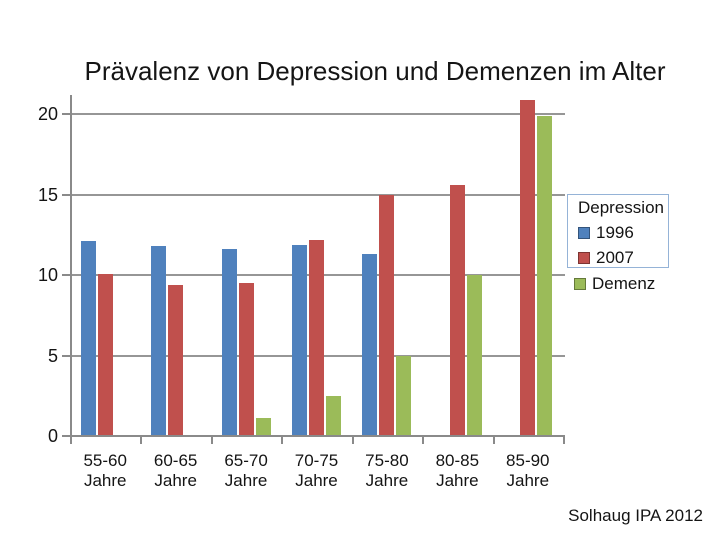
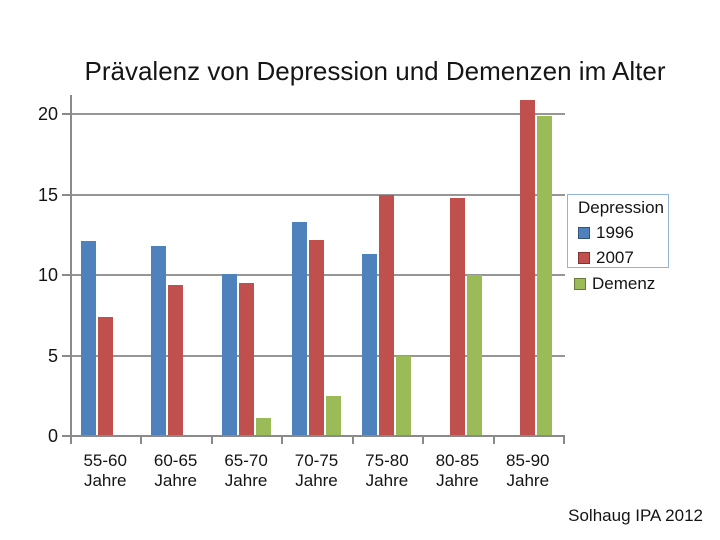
2007/55-60 Jahre: 10.1 -> 7.4
1996/65-70 Jahre: 11.6 -> 10.1
1996/70-75 Jahre: 11.9 -> 13.3
2007/80-85 Jahre: 15.6 -> 14.8
